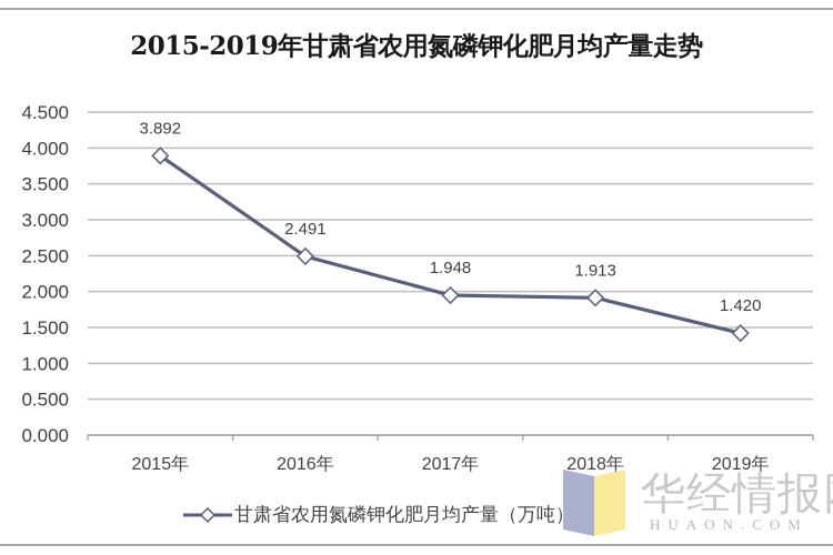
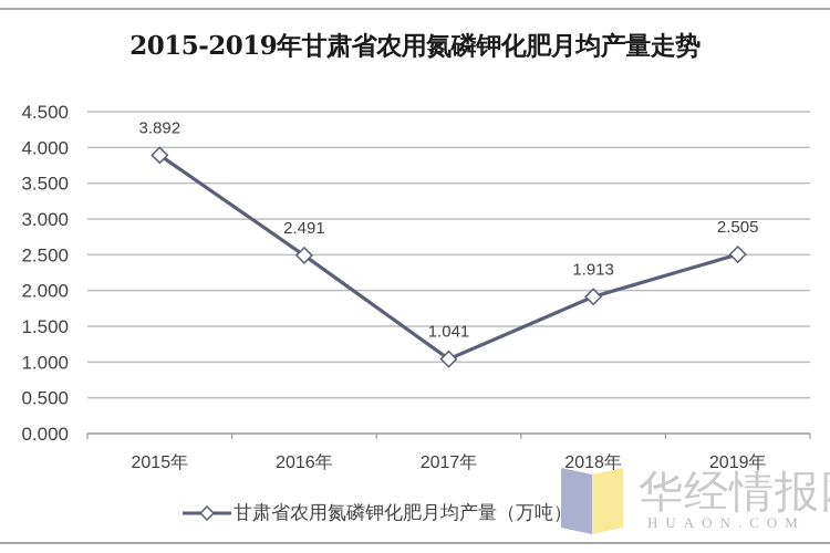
2017年: 1.948 -> 1.041
2019年: 1.420 -> 2.505
